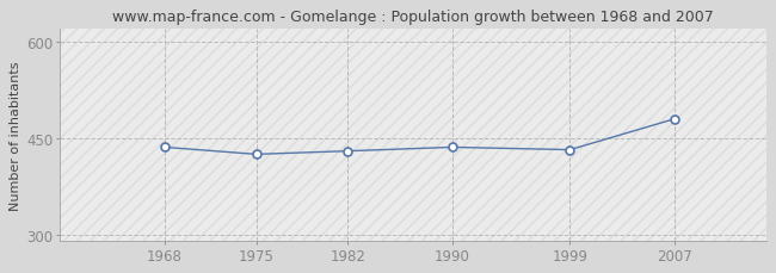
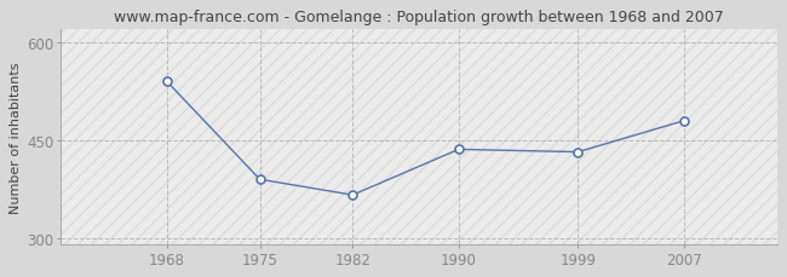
1968: 436 -> 540
1975: 425 -> 390
1982: 430 -> 366
